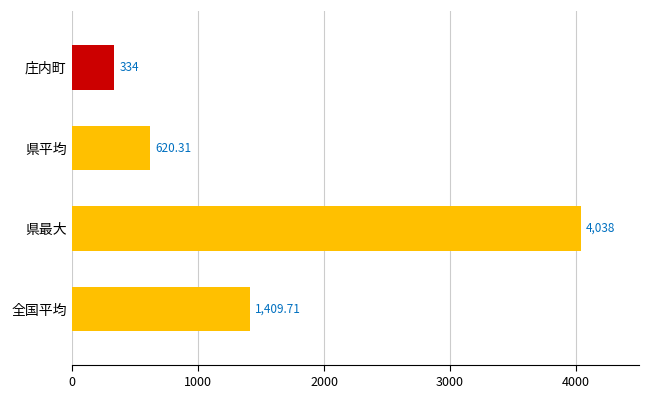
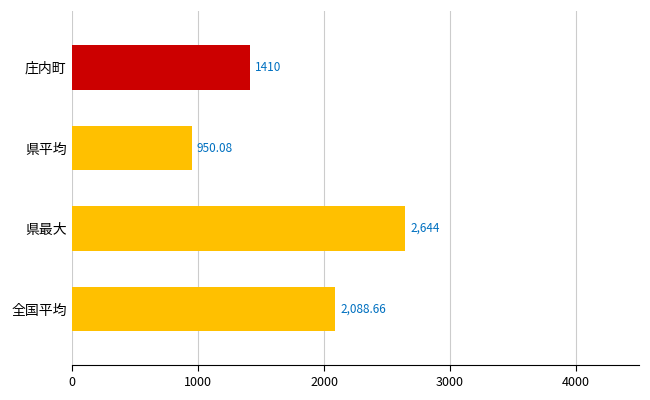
庄内町: 334 -> 1410
県平均: 620.31 -> 950.08
県最大: 4,038 -> 2,644
全国平均: 1,409.71 -> 2,088.66
